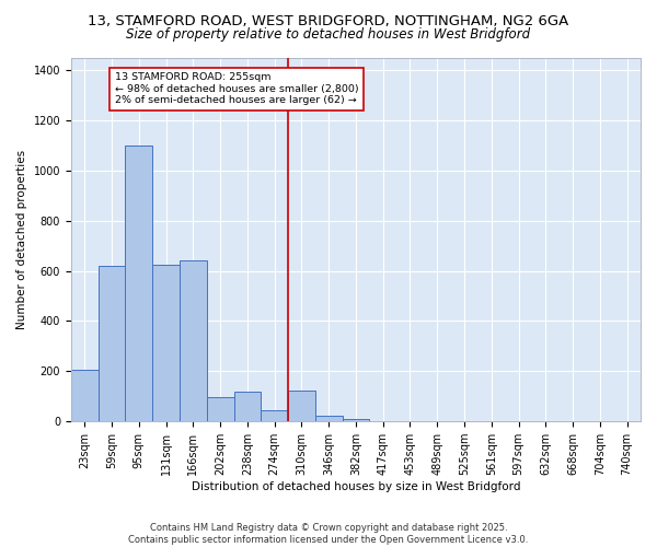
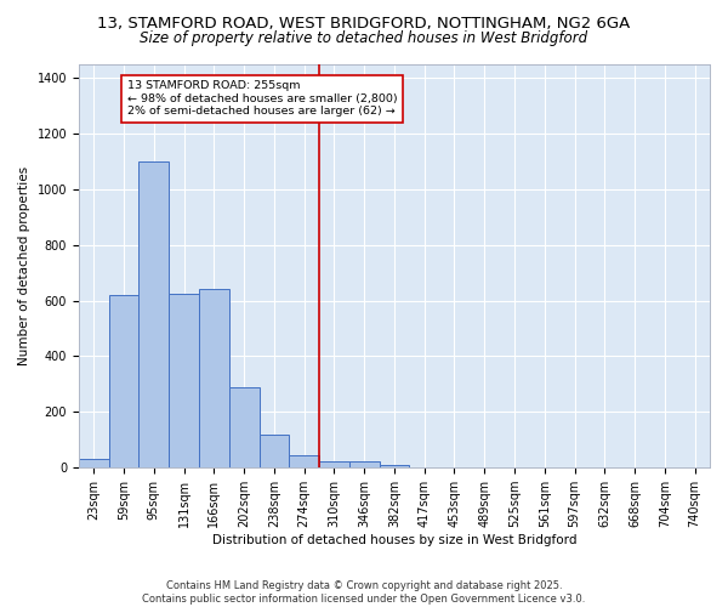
23sqm: 205 -> 30
202sqm: 95 -> 290
310sqm: 125 -> 22
